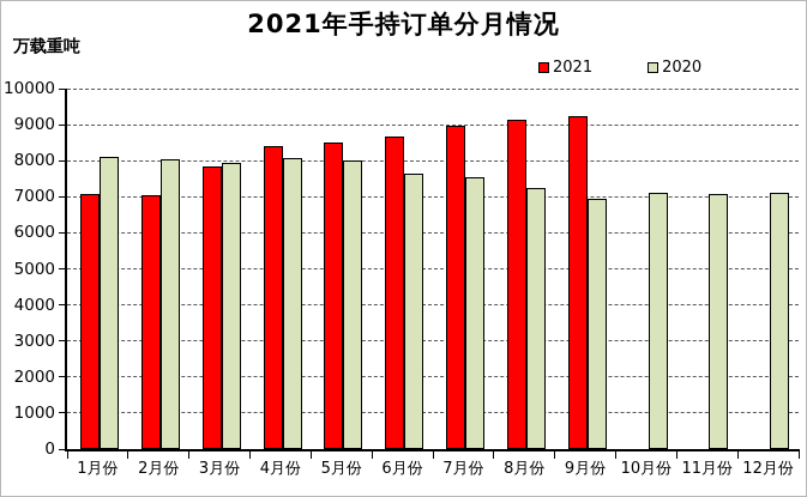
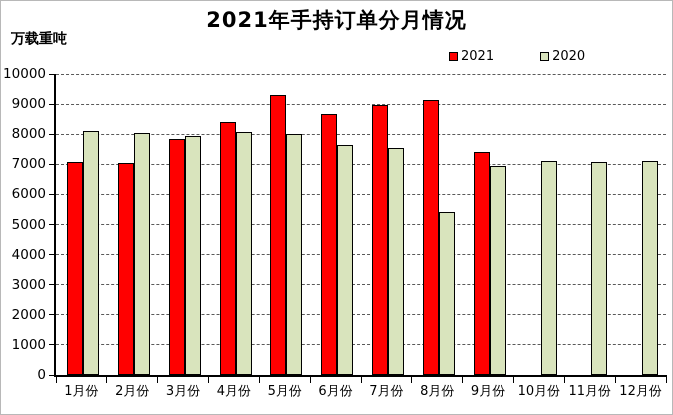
2021/5月份: 8500 -> 9300
2020/8月份: 7200 -> 5400
2021/9月份: 9200 -> 7400
